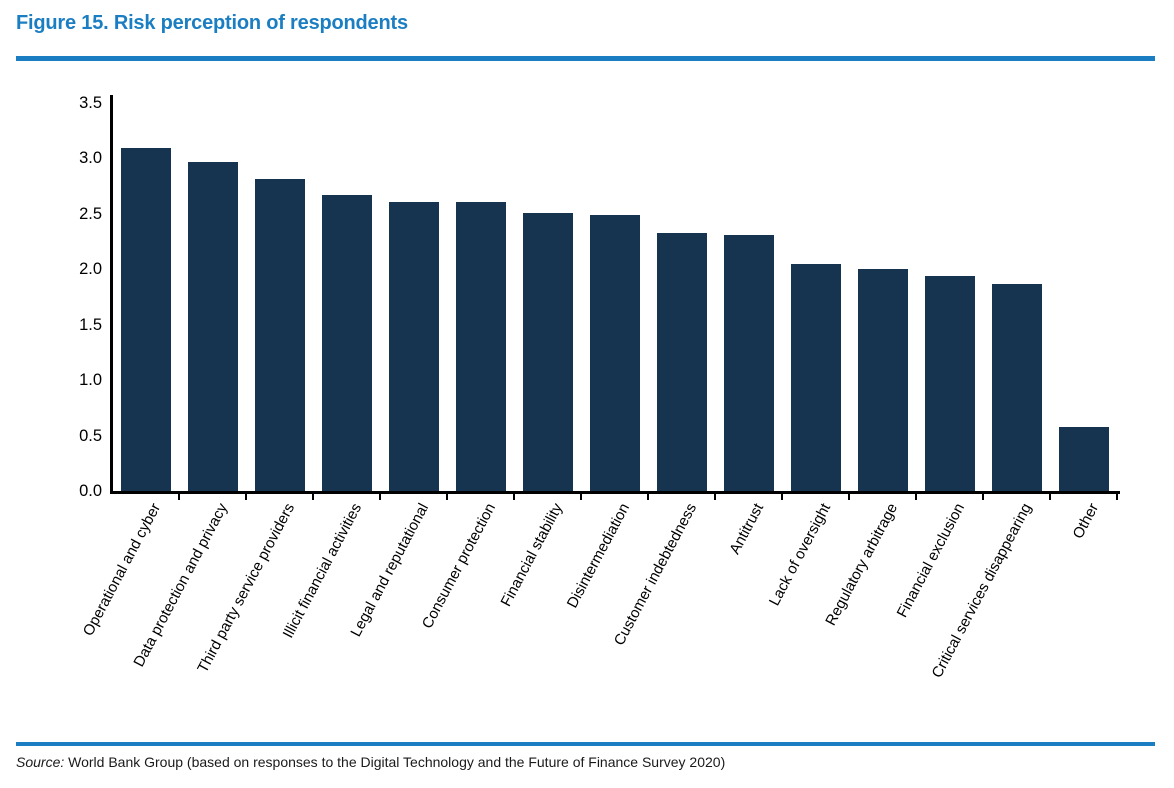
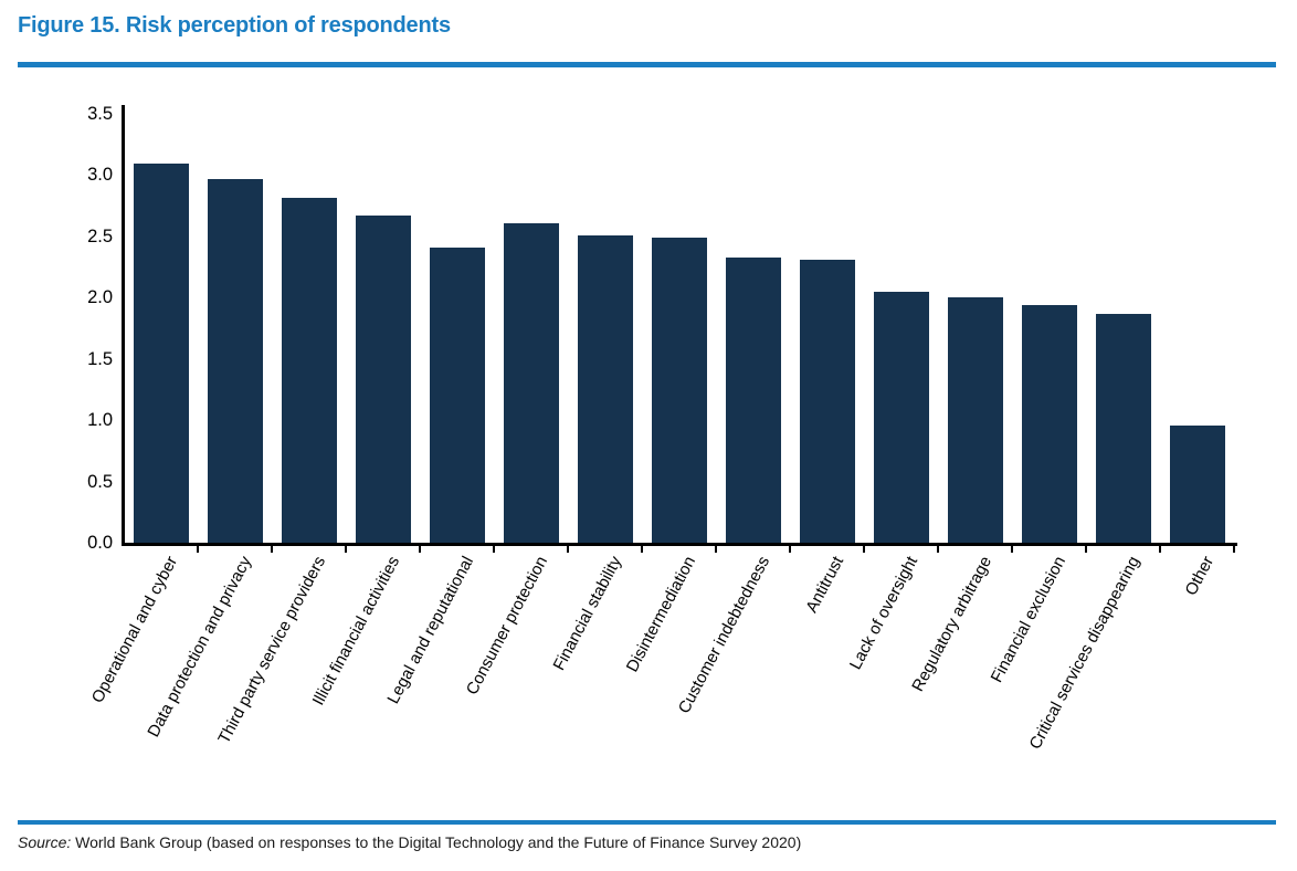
Legal and reputational: 2.61 -> 2.41
Other: 0.58 -> 0.96
